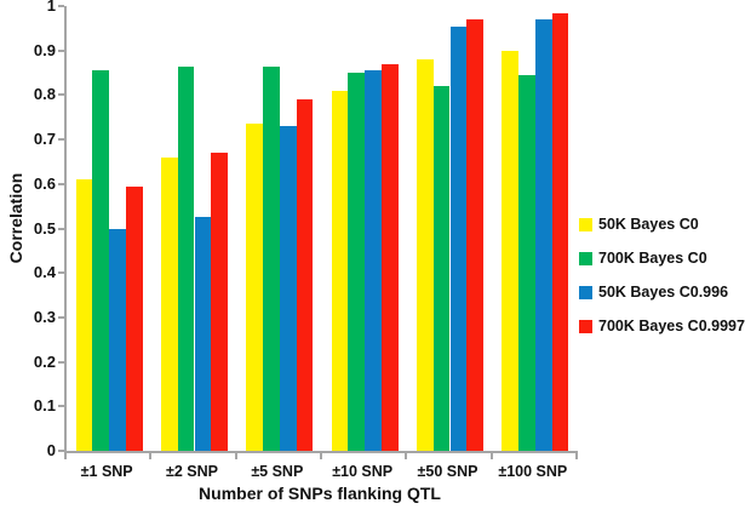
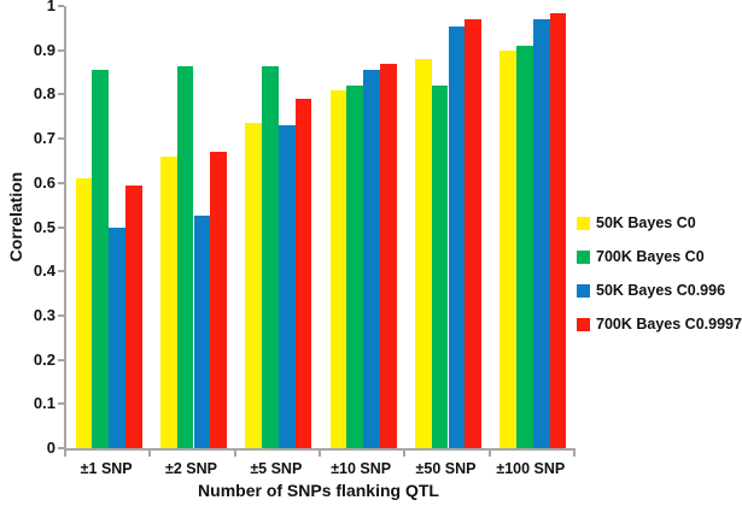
700K Bayes C0/±10 SNP: 0.85 -> 0.82
700K Bayes C0/±100 SNP: 0.84 -> 0.91
